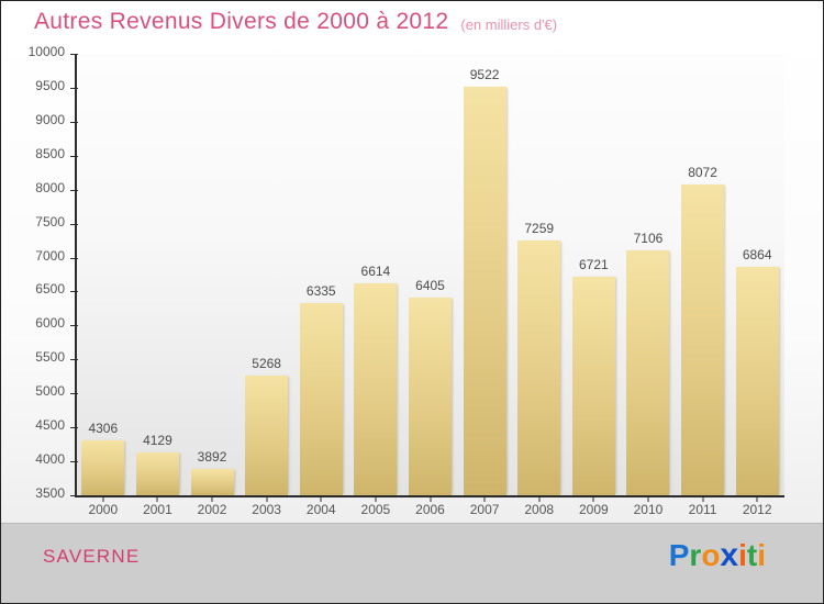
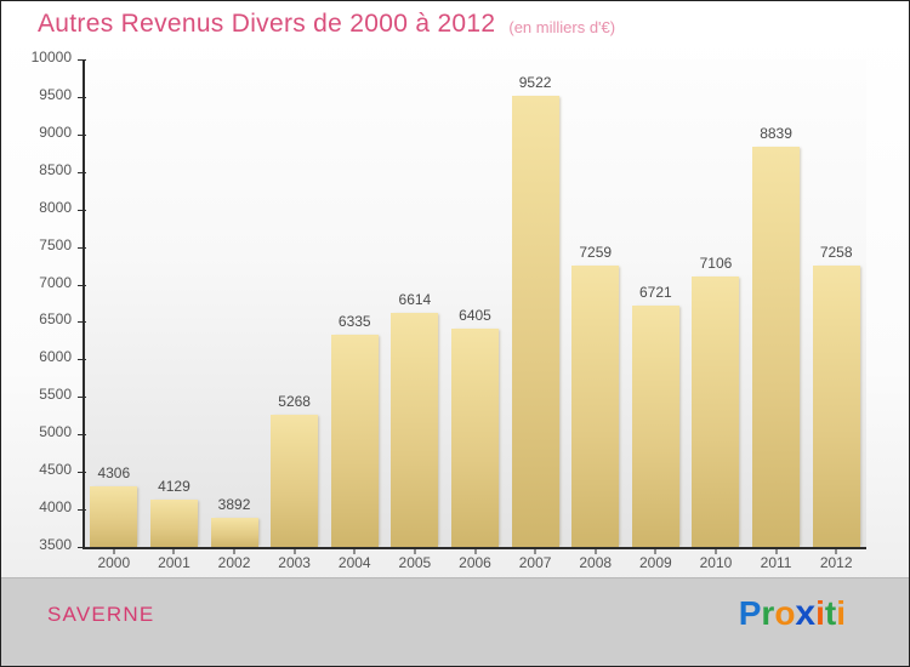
2011: 8072 -> 8839
2012: 6864 -> 7258
